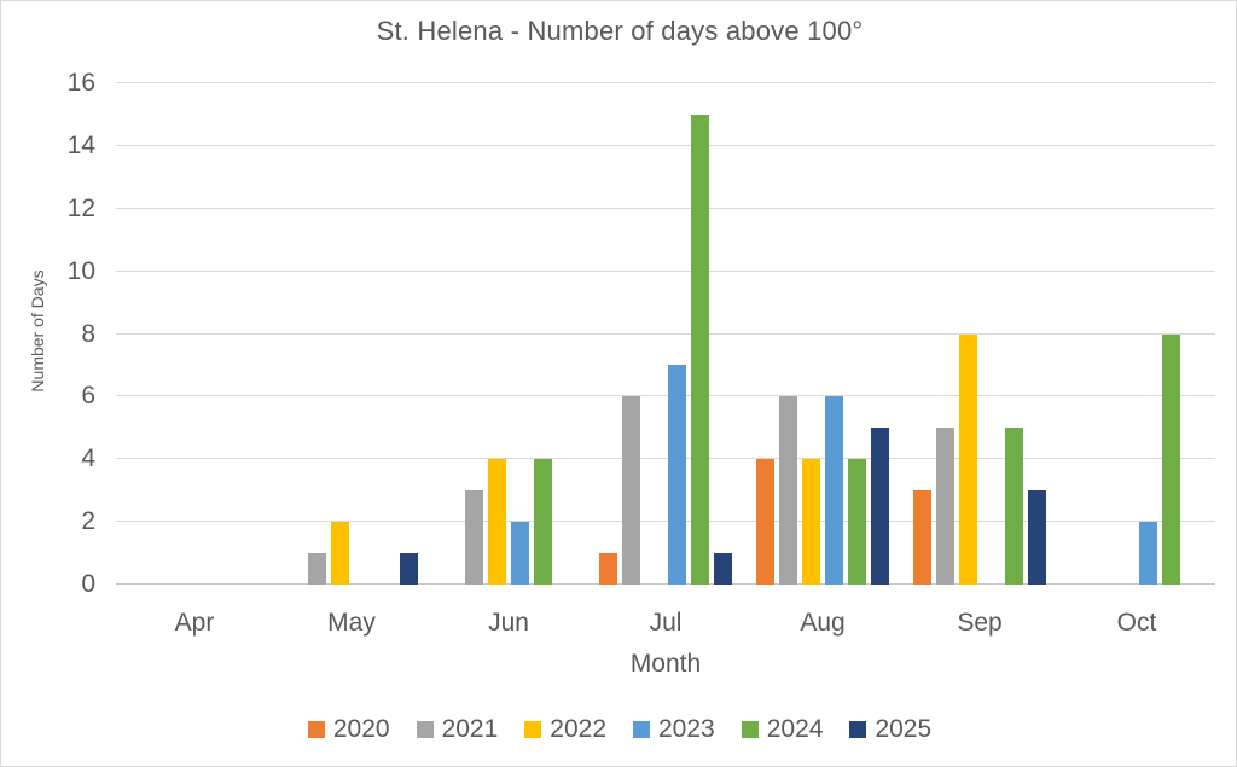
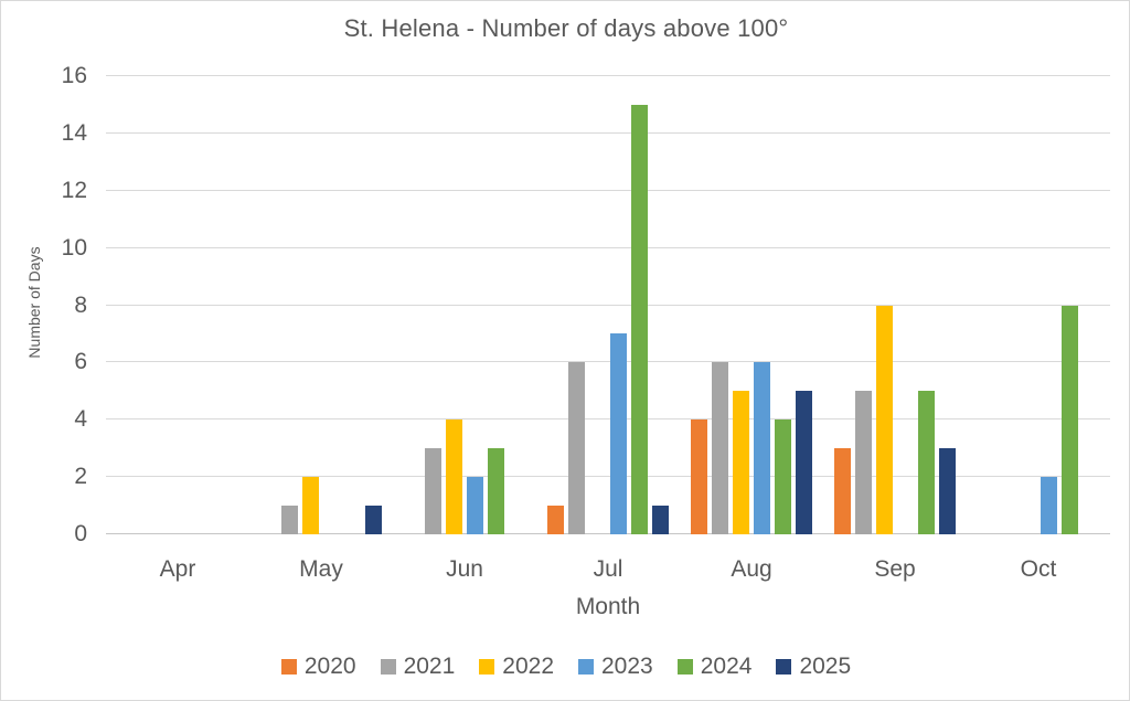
2024/Jun: 4 -> 3
2022/Aug: 4 -> 5
